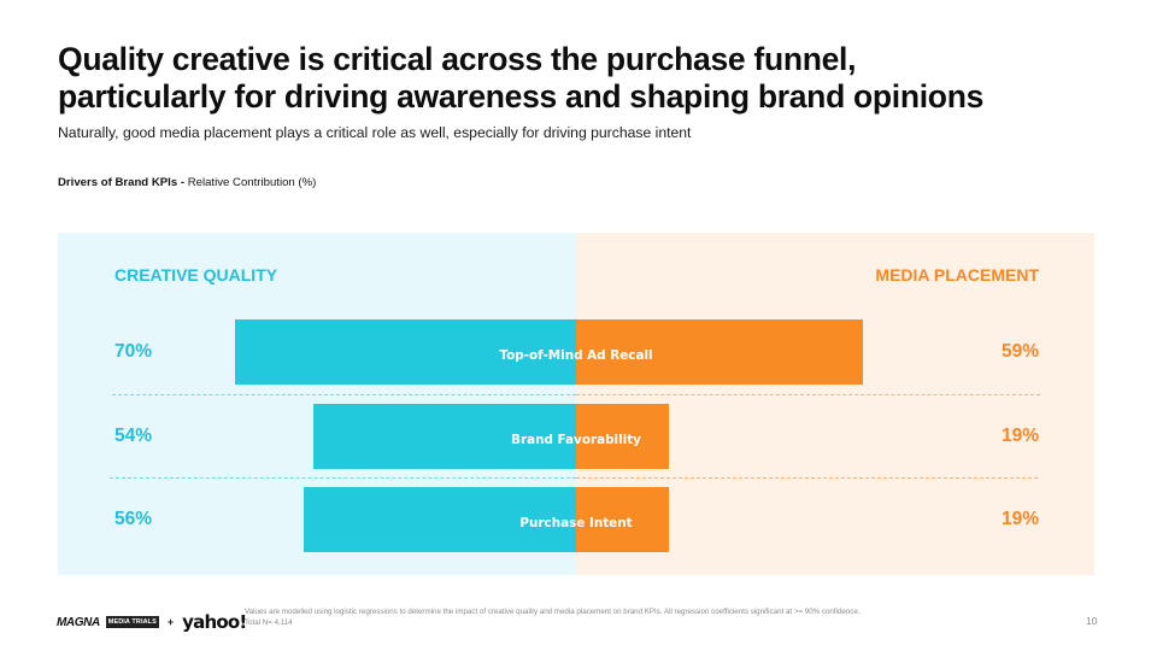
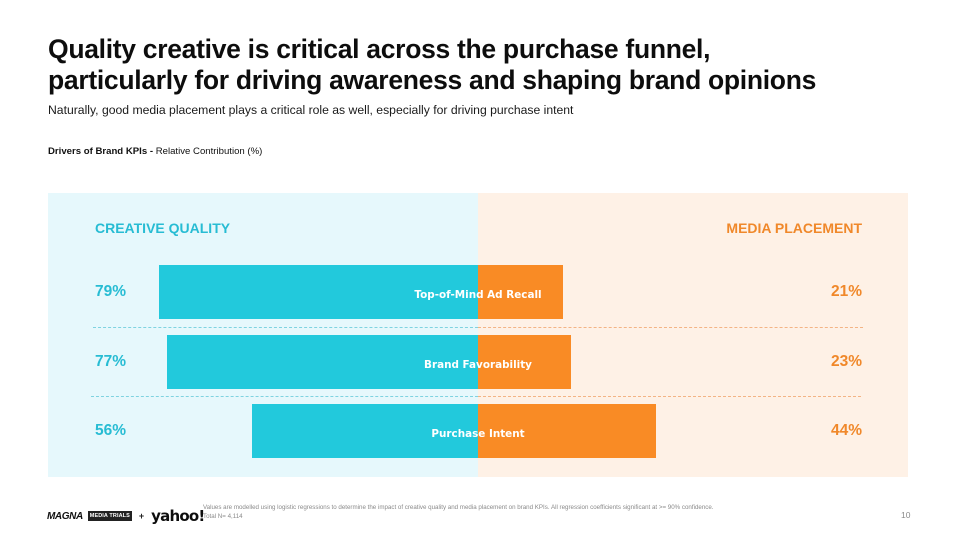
CREATIVE QUALITY/Top-of-Mind Ad Recall: 70% -> 79%
MEDIA PLACEMENT/Top-of-Mind Ad Recall: 59% -> 21%
CREATIVE QUALITY/Brand Favorability: 54% -> 77%
MEDIA PLACEMENT/Brand Favorability: 19% -> 23%
MEDIA PLACEMENT/Purchase Intent: 19% -> 44%
